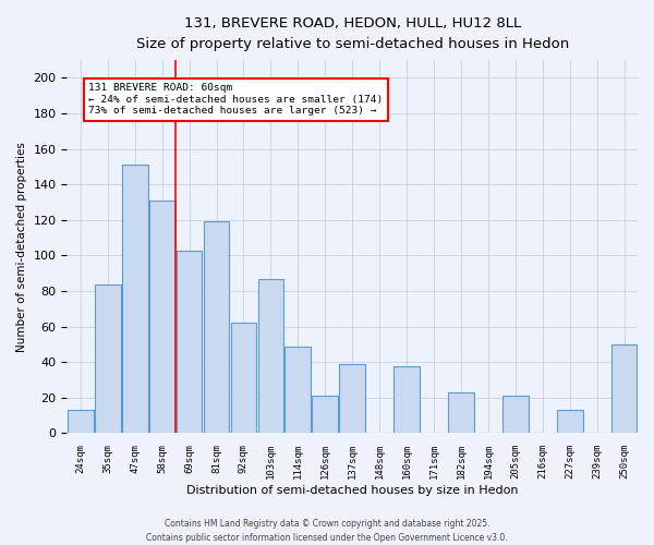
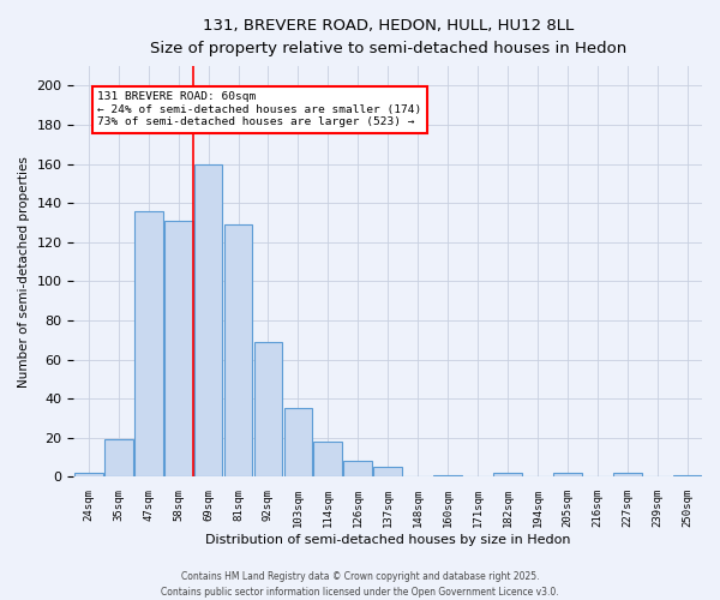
24sqm: 13 -> 2
35sqm: 84 -> 19
47sqm: 151 -> 136
69sqm: 103 -> 160
81sqm: 119 -> 129
92sqm: 62 -> 69
103sqm: 87 -> 35
114sqm: 49 -> 18
126sqm: 21 -> 8
137sqm: 39 -> 5
160sqm: 38 -> 1
182sqm: 23 -> 2
205sqm: 21 -> 2
227sqm: 13 -> 2
250sqm: 50 -> 1
